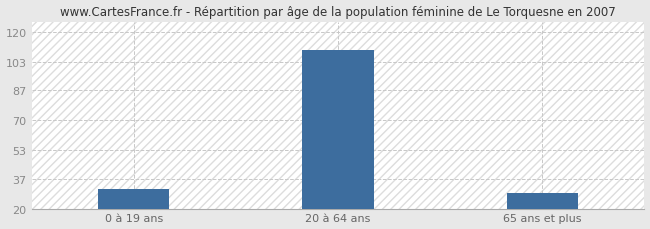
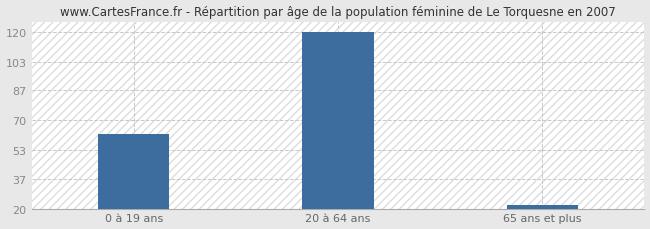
0 à 19 ans: 31 -> 62
20 à 64 ans: 110 -> 120
65 ans et plus: 29 -> 22
